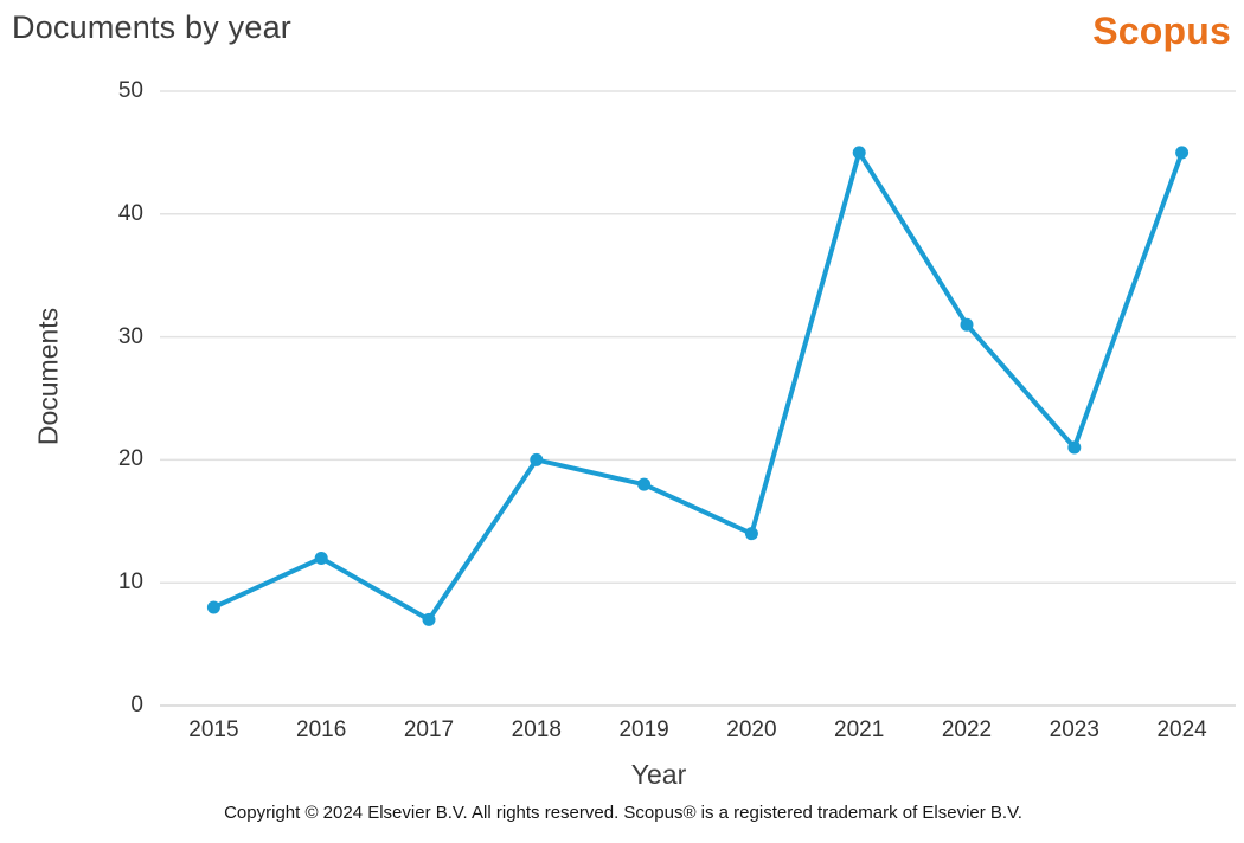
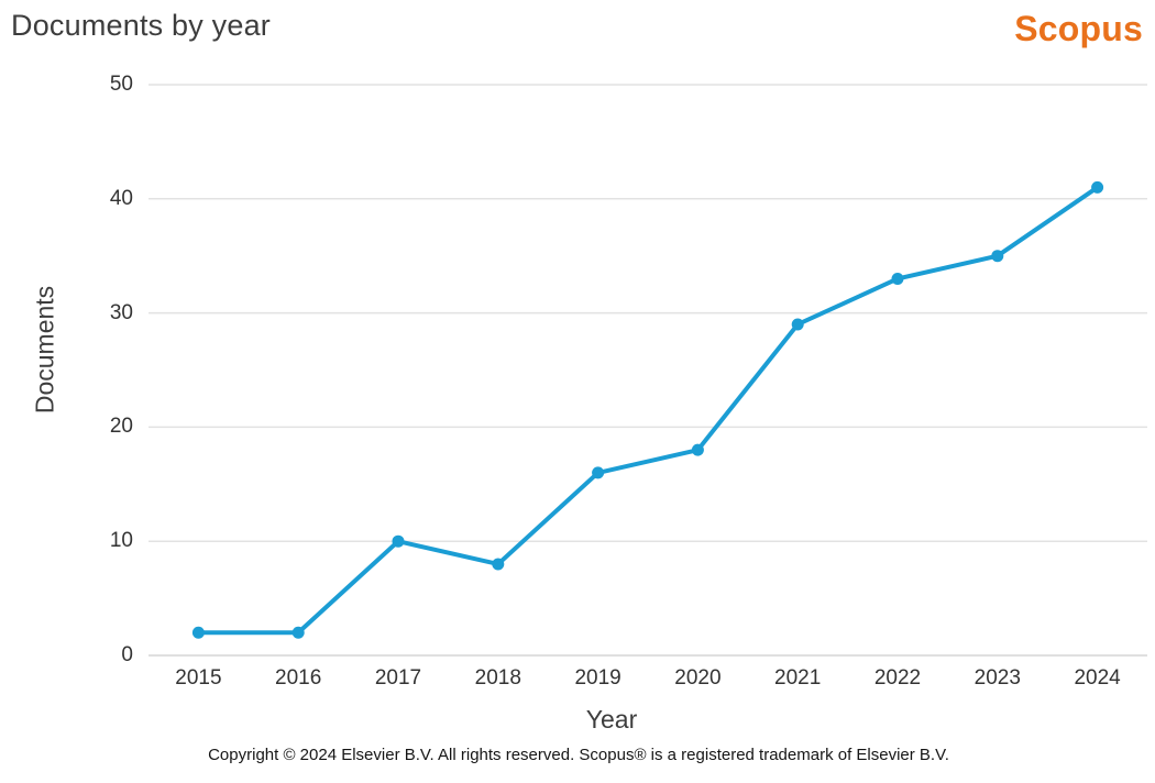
2015: 8 -> 2
2016: 12 -> 2
2017: 7 -> 10
2018: 20 -> 8
2019: 18 -> 16
2020: 14 -> 18
2021: 45 -> 29
2022: 31 -> 33
2023: 21 -> 35
2024: 45 -> 41
